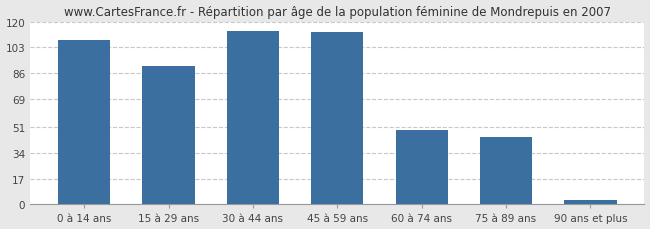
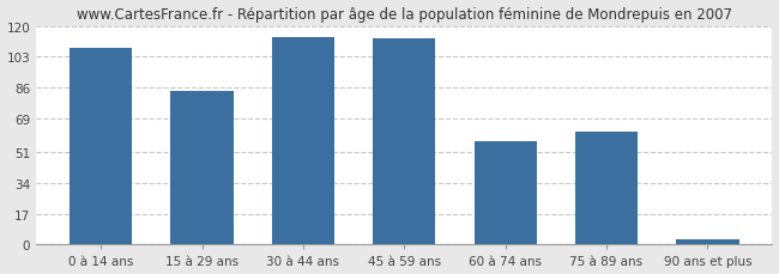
15 à 29 ans: 91 -> 84
60 à 74 ans: 49 -> 57
75 à 89 ans: 44 -> 62
